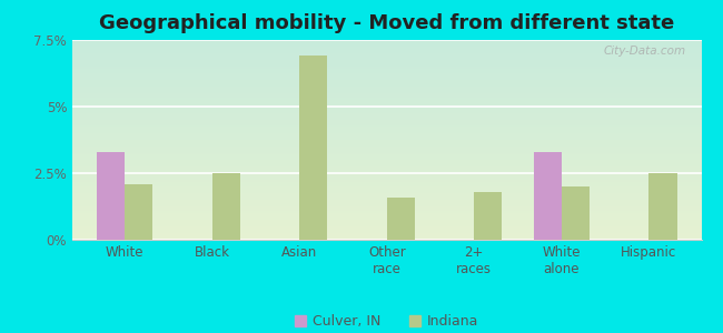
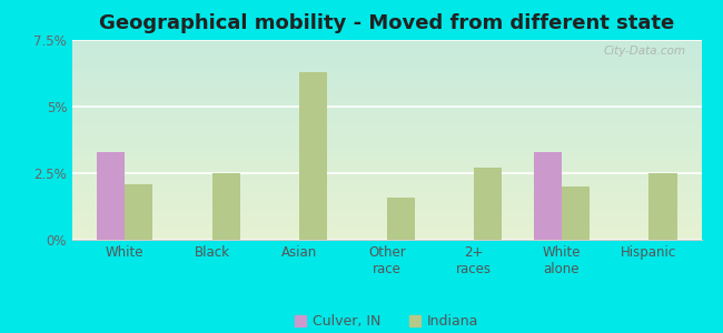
Indiana/Asian: 6.9% -> 6.3%
Indiana/2+ races: 1.8% -> 2.7%
